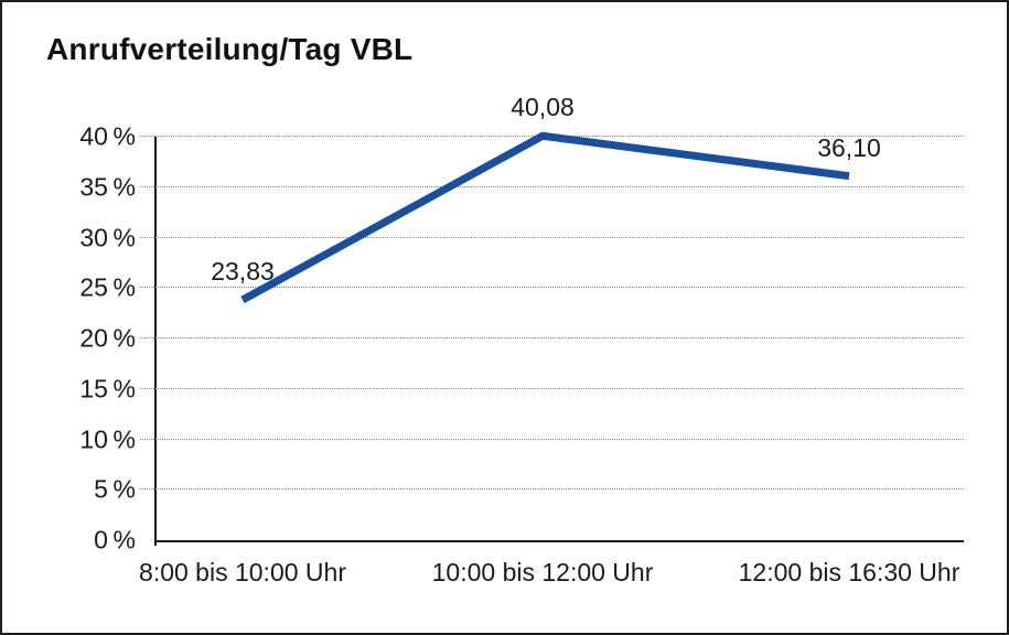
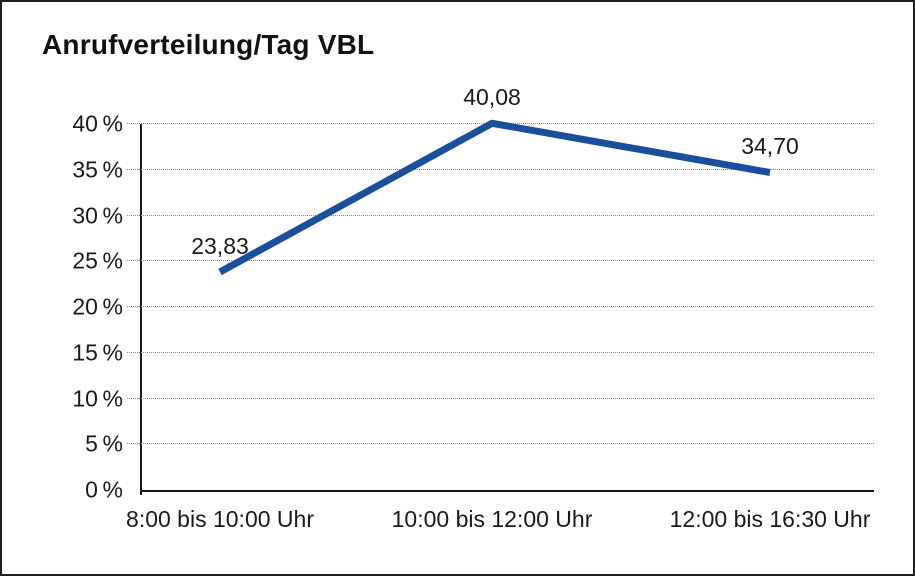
12:00 bis 16:30 Uhr: 36,10 -> 34,70
